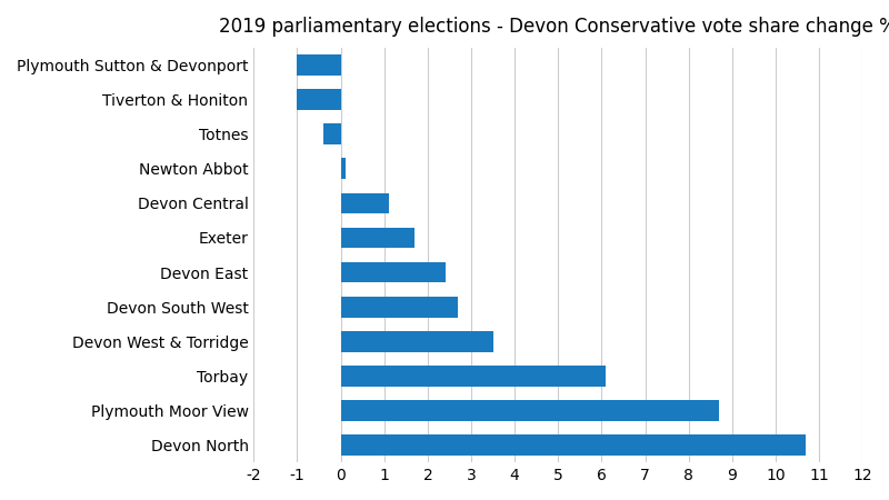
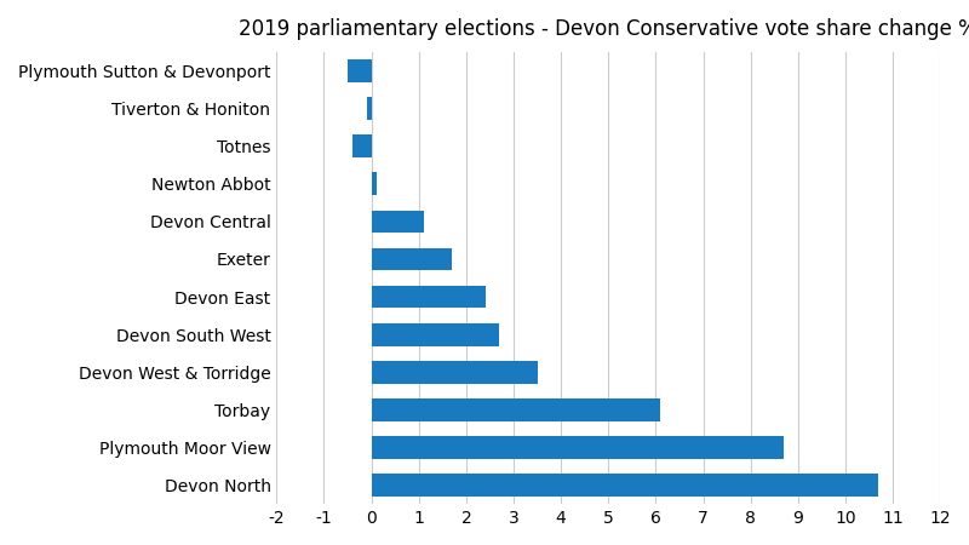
Plymouth Sutton & Devonport: -1.0 -> -0.5
Tiverton & Honiton: -1.0 -> -0.1
